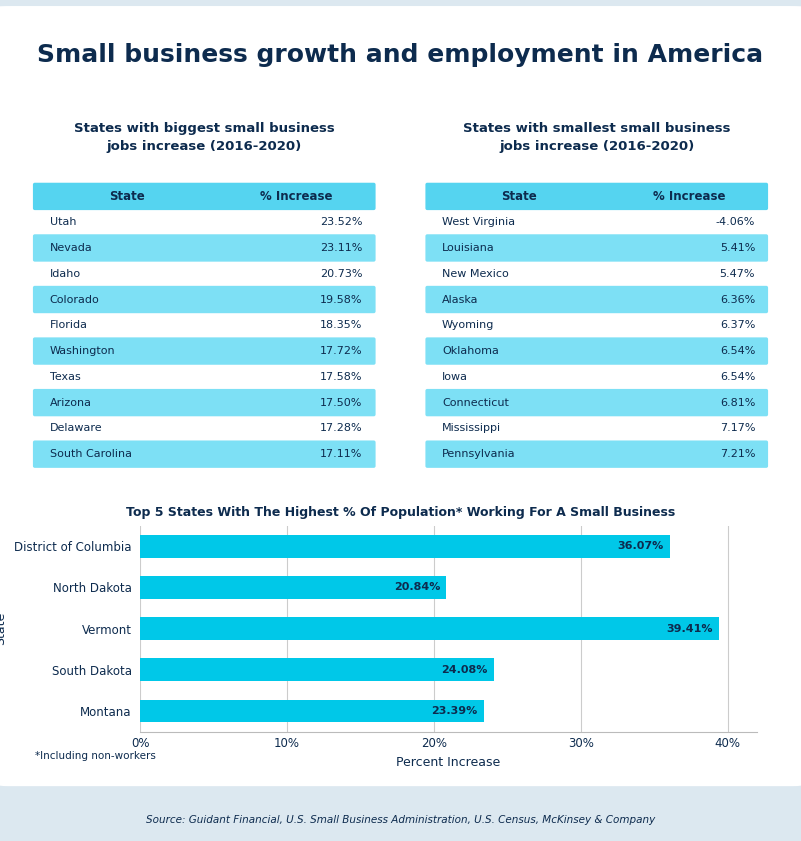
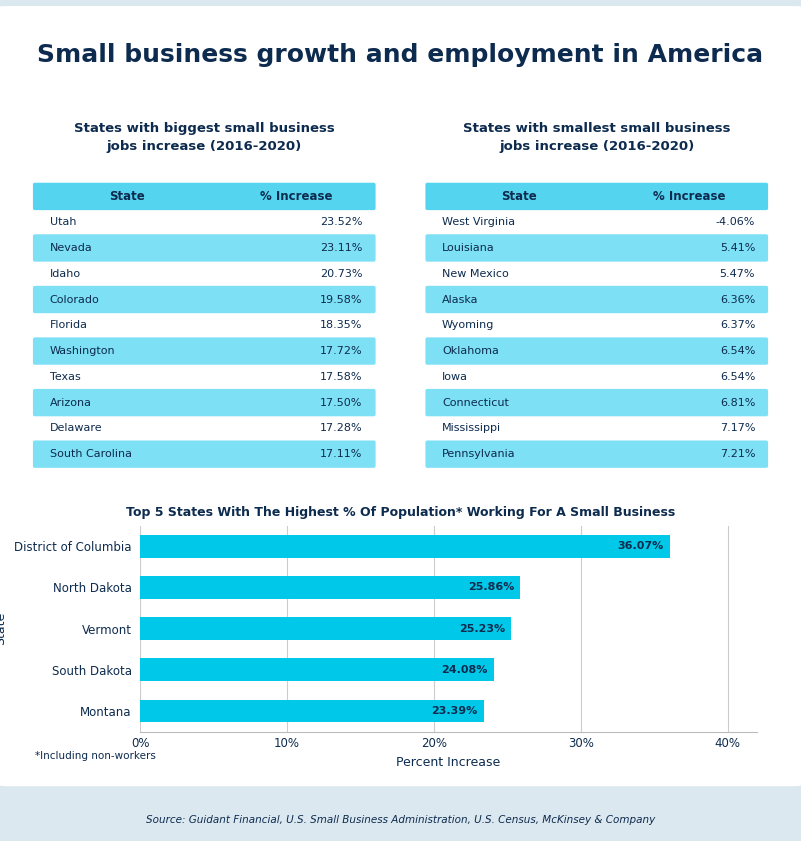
North Dakota: 20.84% -> 25.86%
Vermont: 39.41% -> 25.23%
